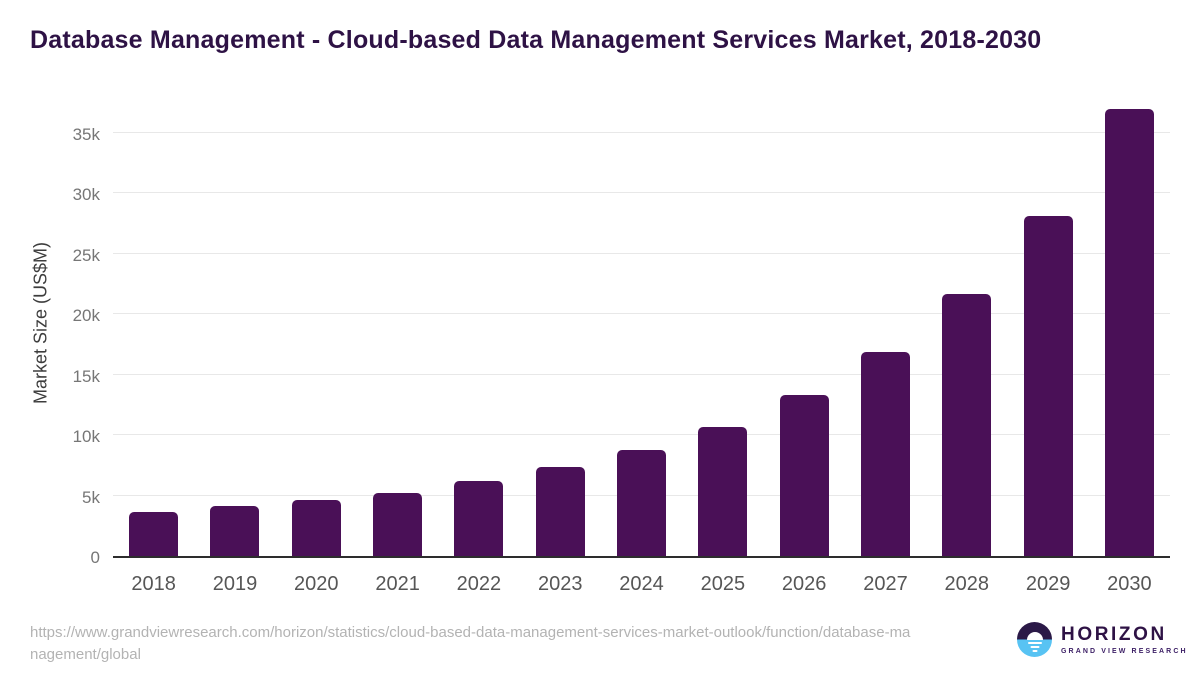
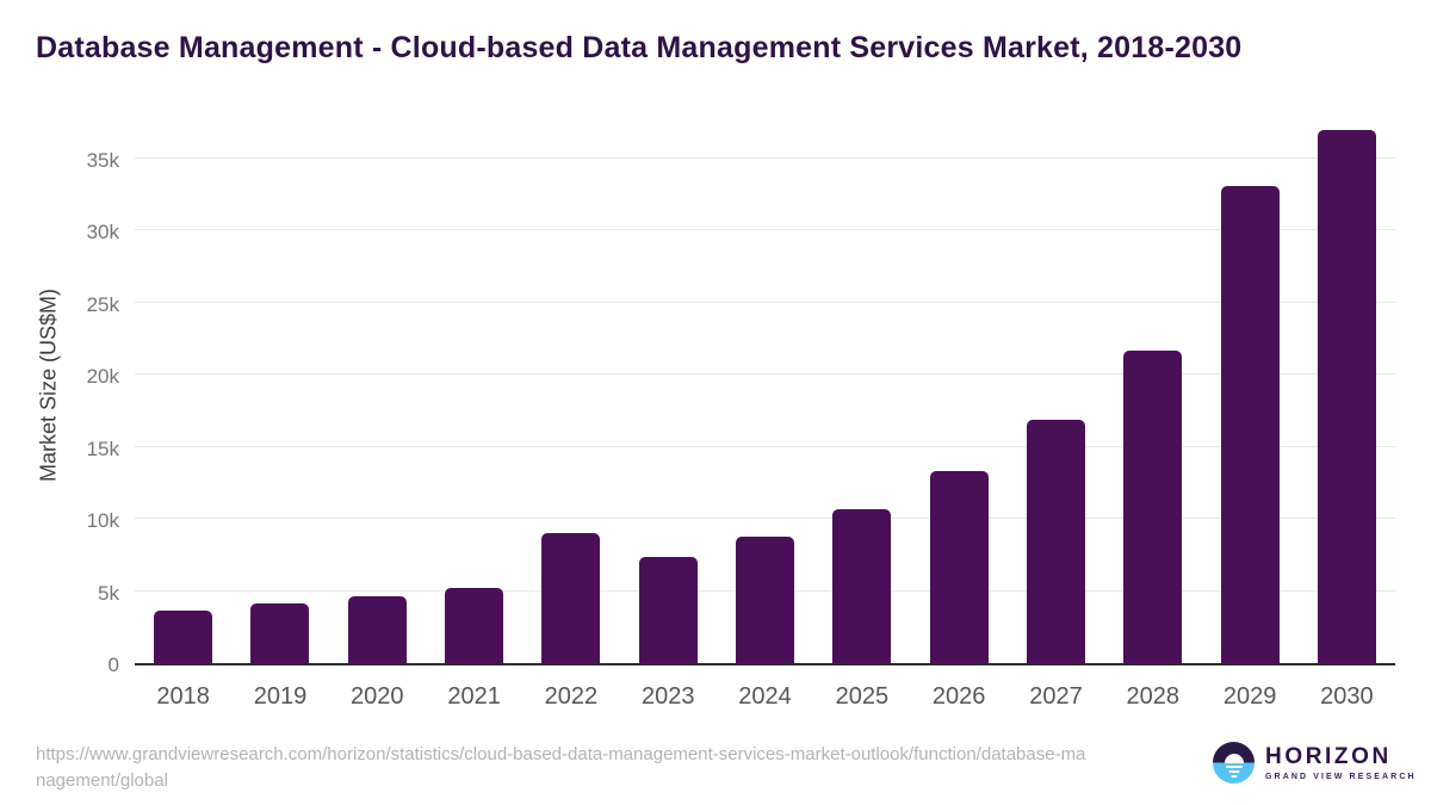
2022: 6.2k -> 9.0k
2029: 28.1k -> 33.1k
